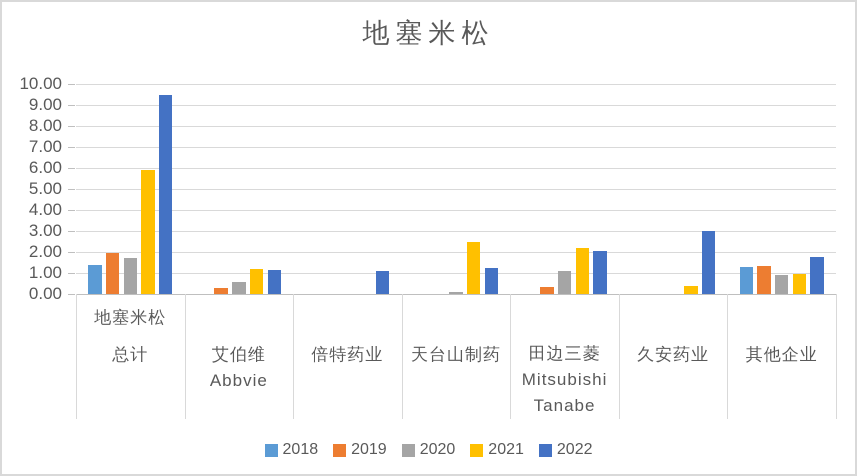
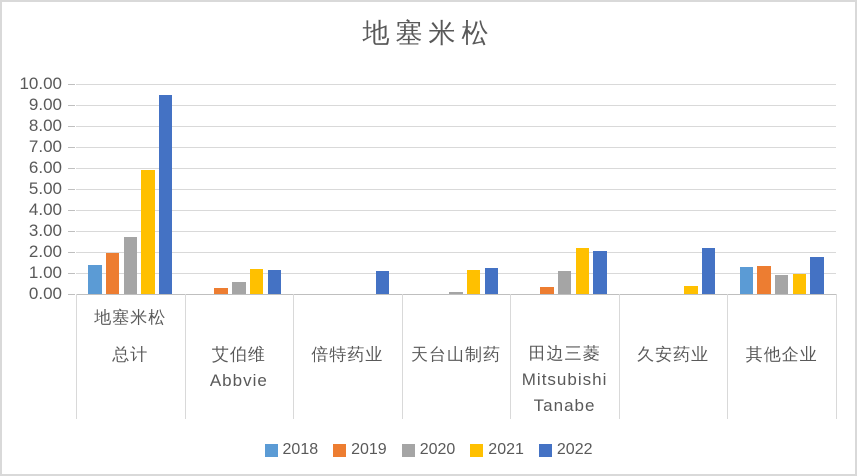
2020/地塞米松 总计: 1.7 -> 2.7
2021/天台山制药: 2.5 -> 1.1
2022/久安药业: 3.0 -> 2.2
